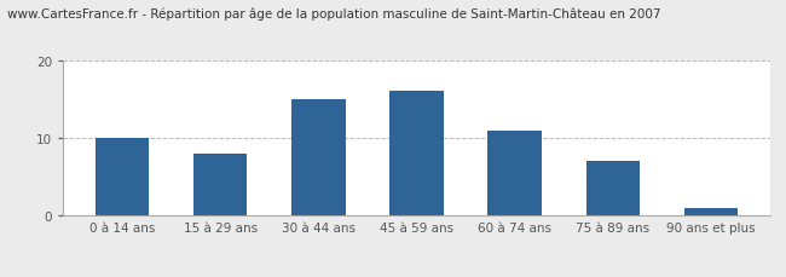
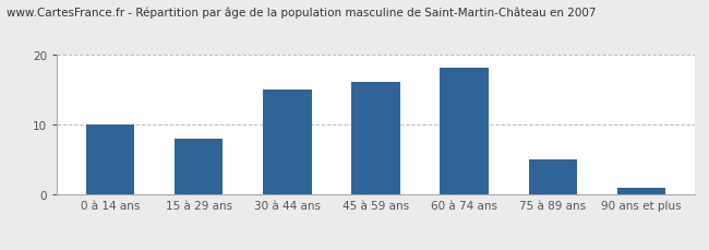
60 à 74 ans: 11 -> 18
75 à 89 ans: 7 -> 5
